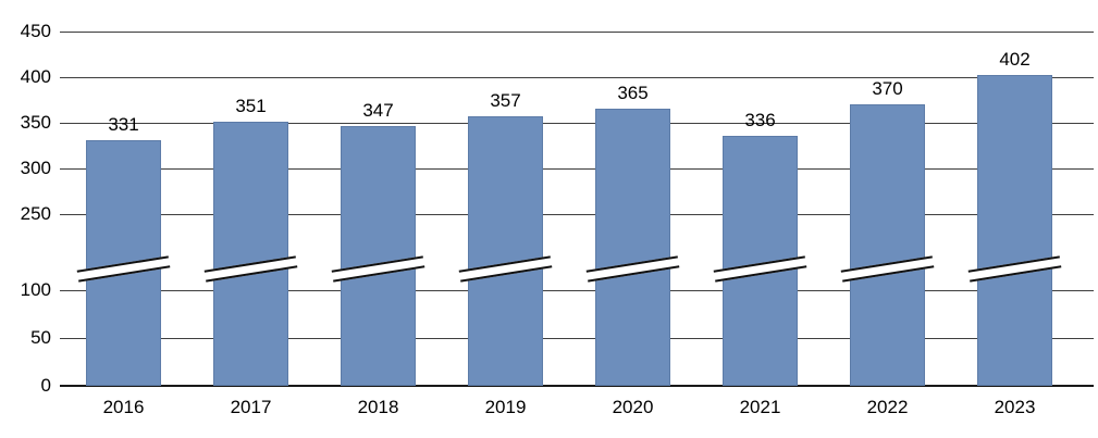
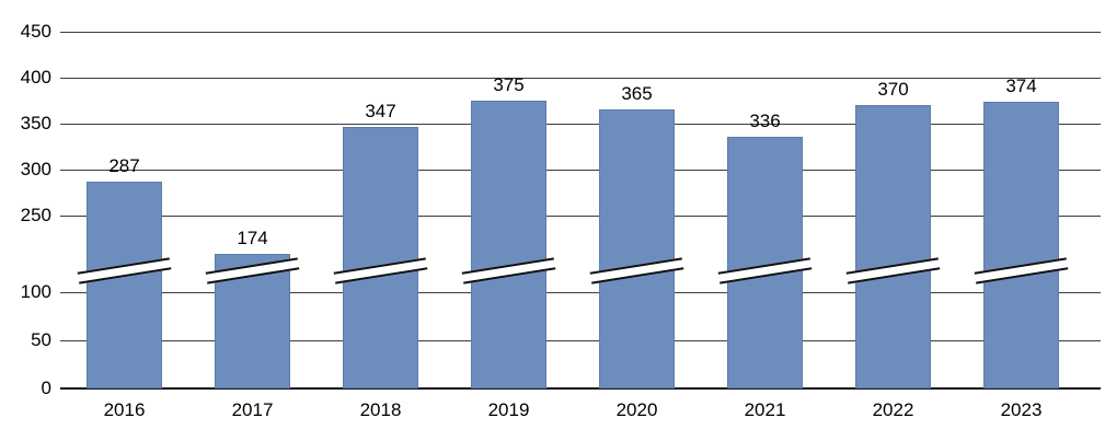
2016: 331 -> 287
2017: 351 -> 174
2019: 357 -> 375
2023: 402 -> 374
